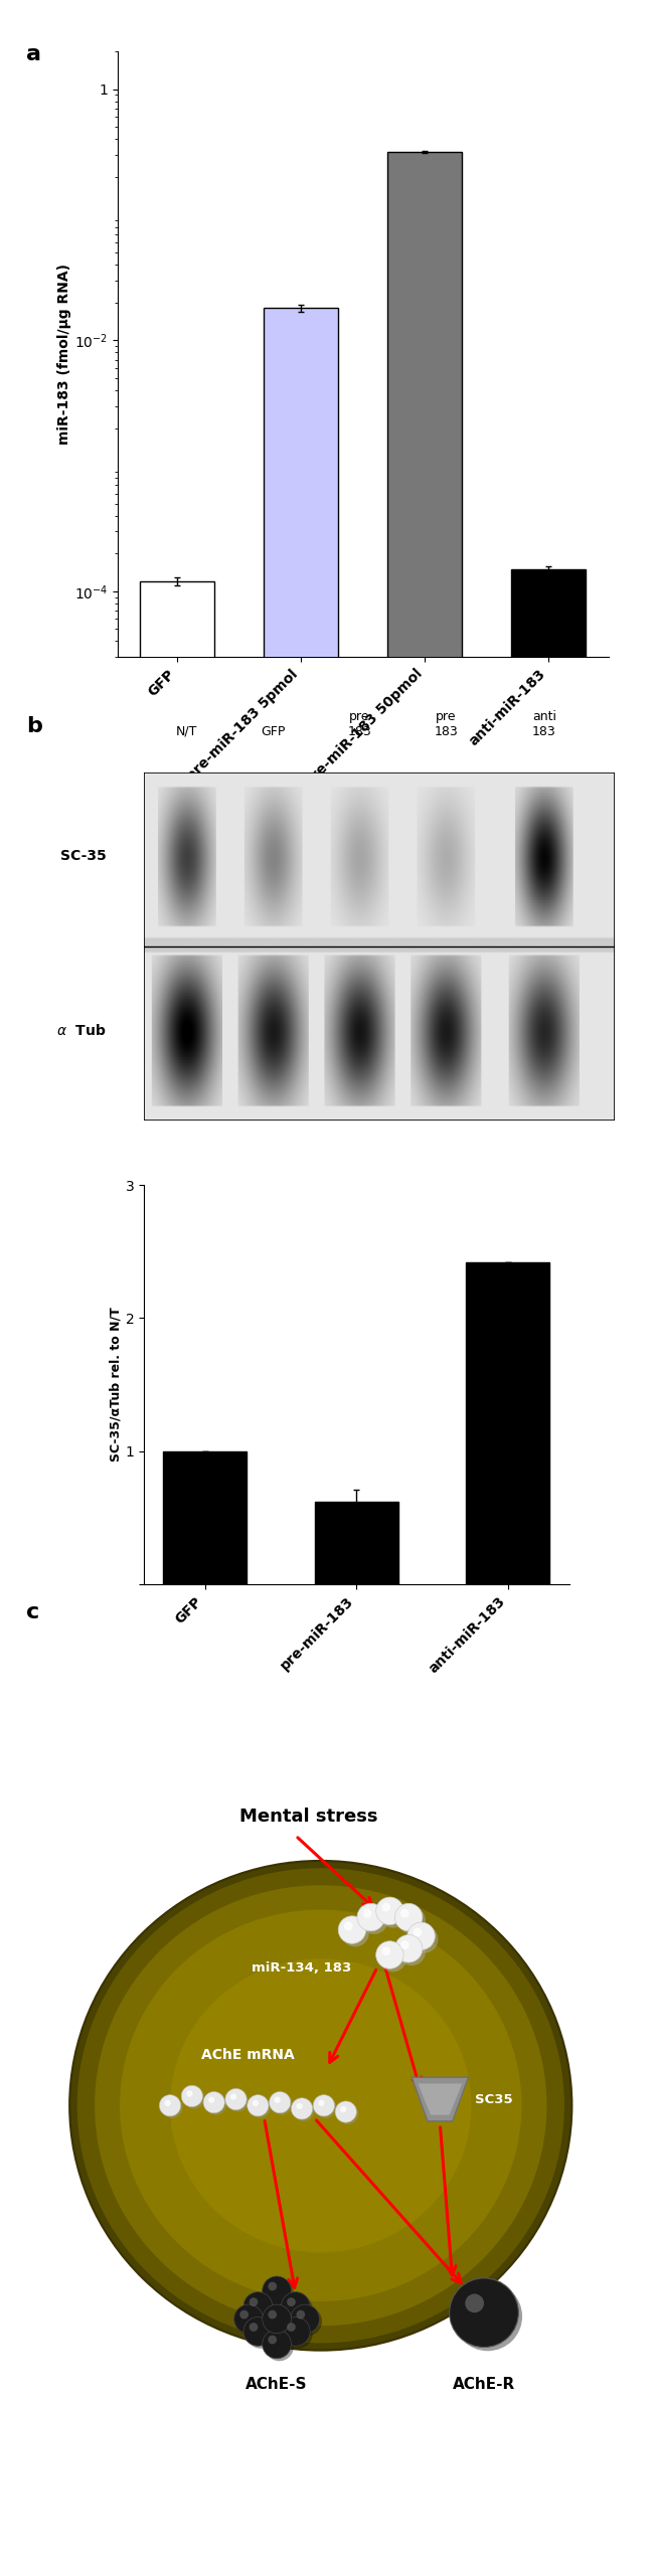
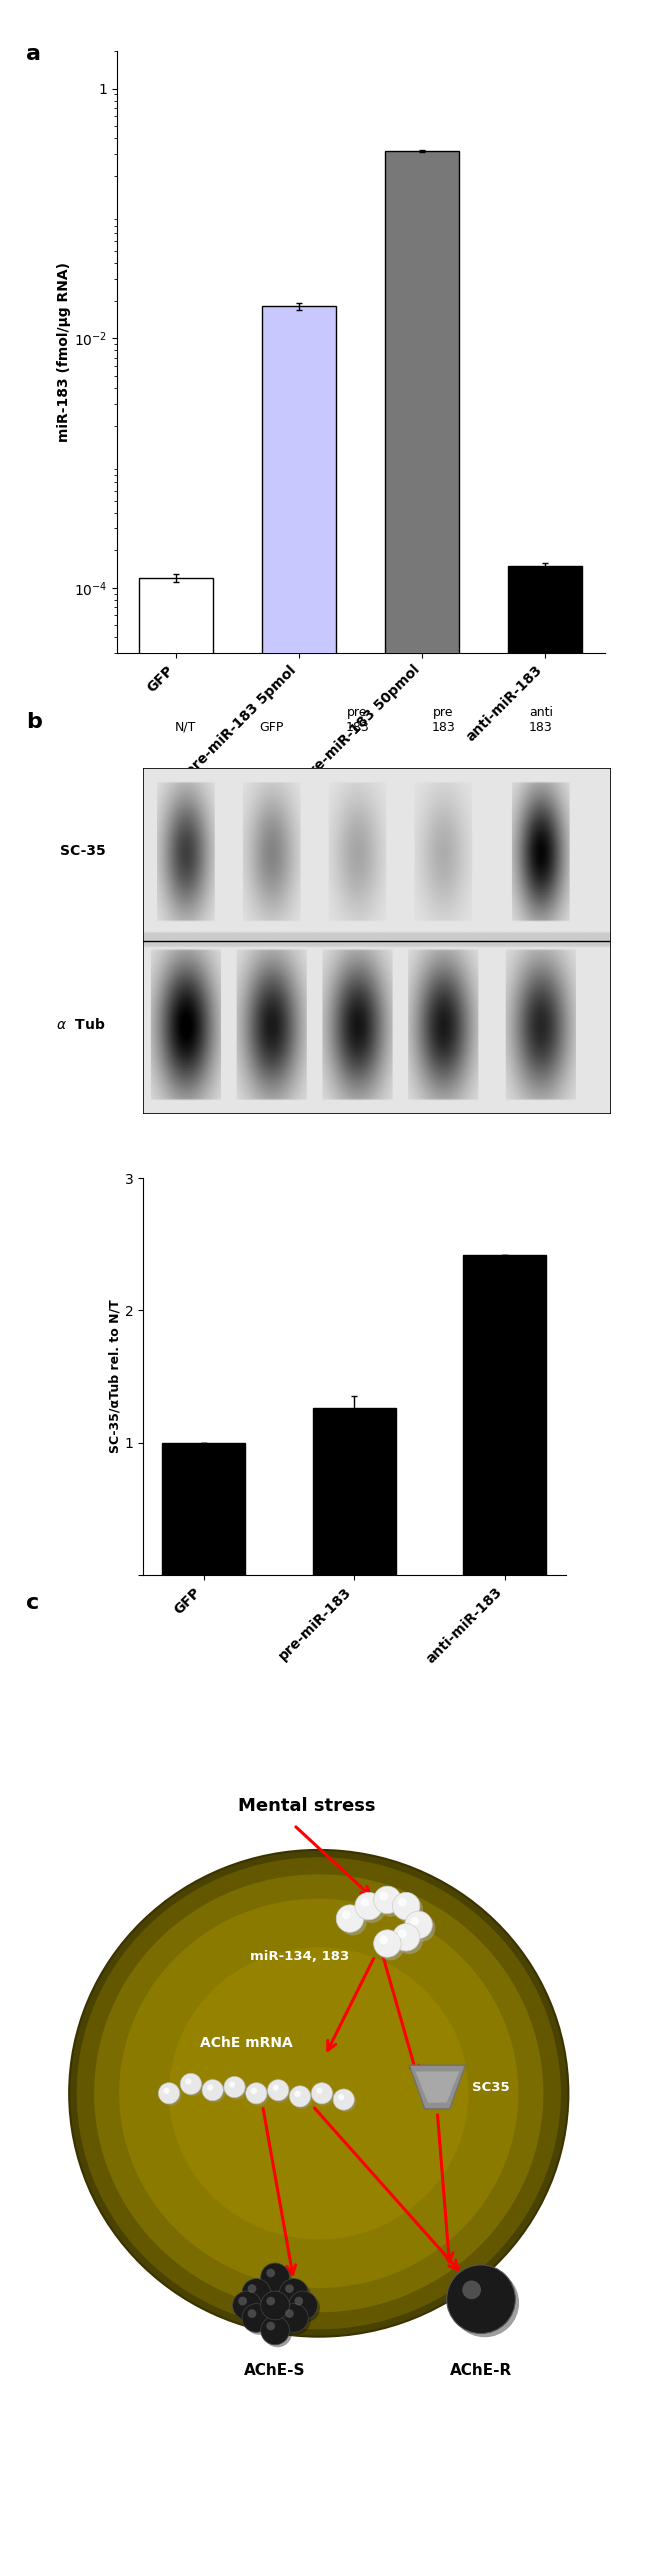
pre-miR-183: 0.62 -> 1.26
